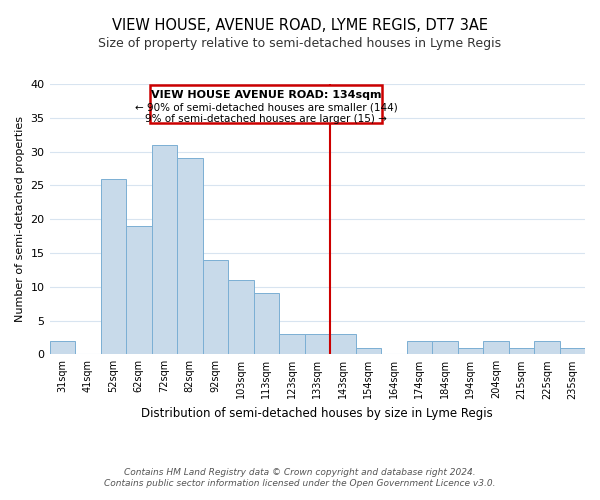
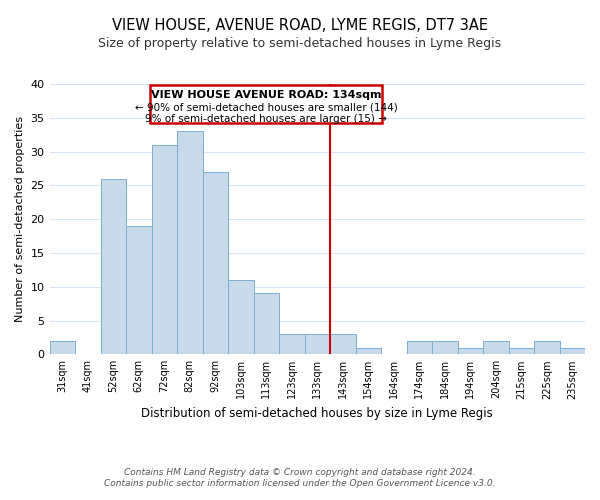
82sqm: 29 -> 33
92sqm: 14 -> 27
